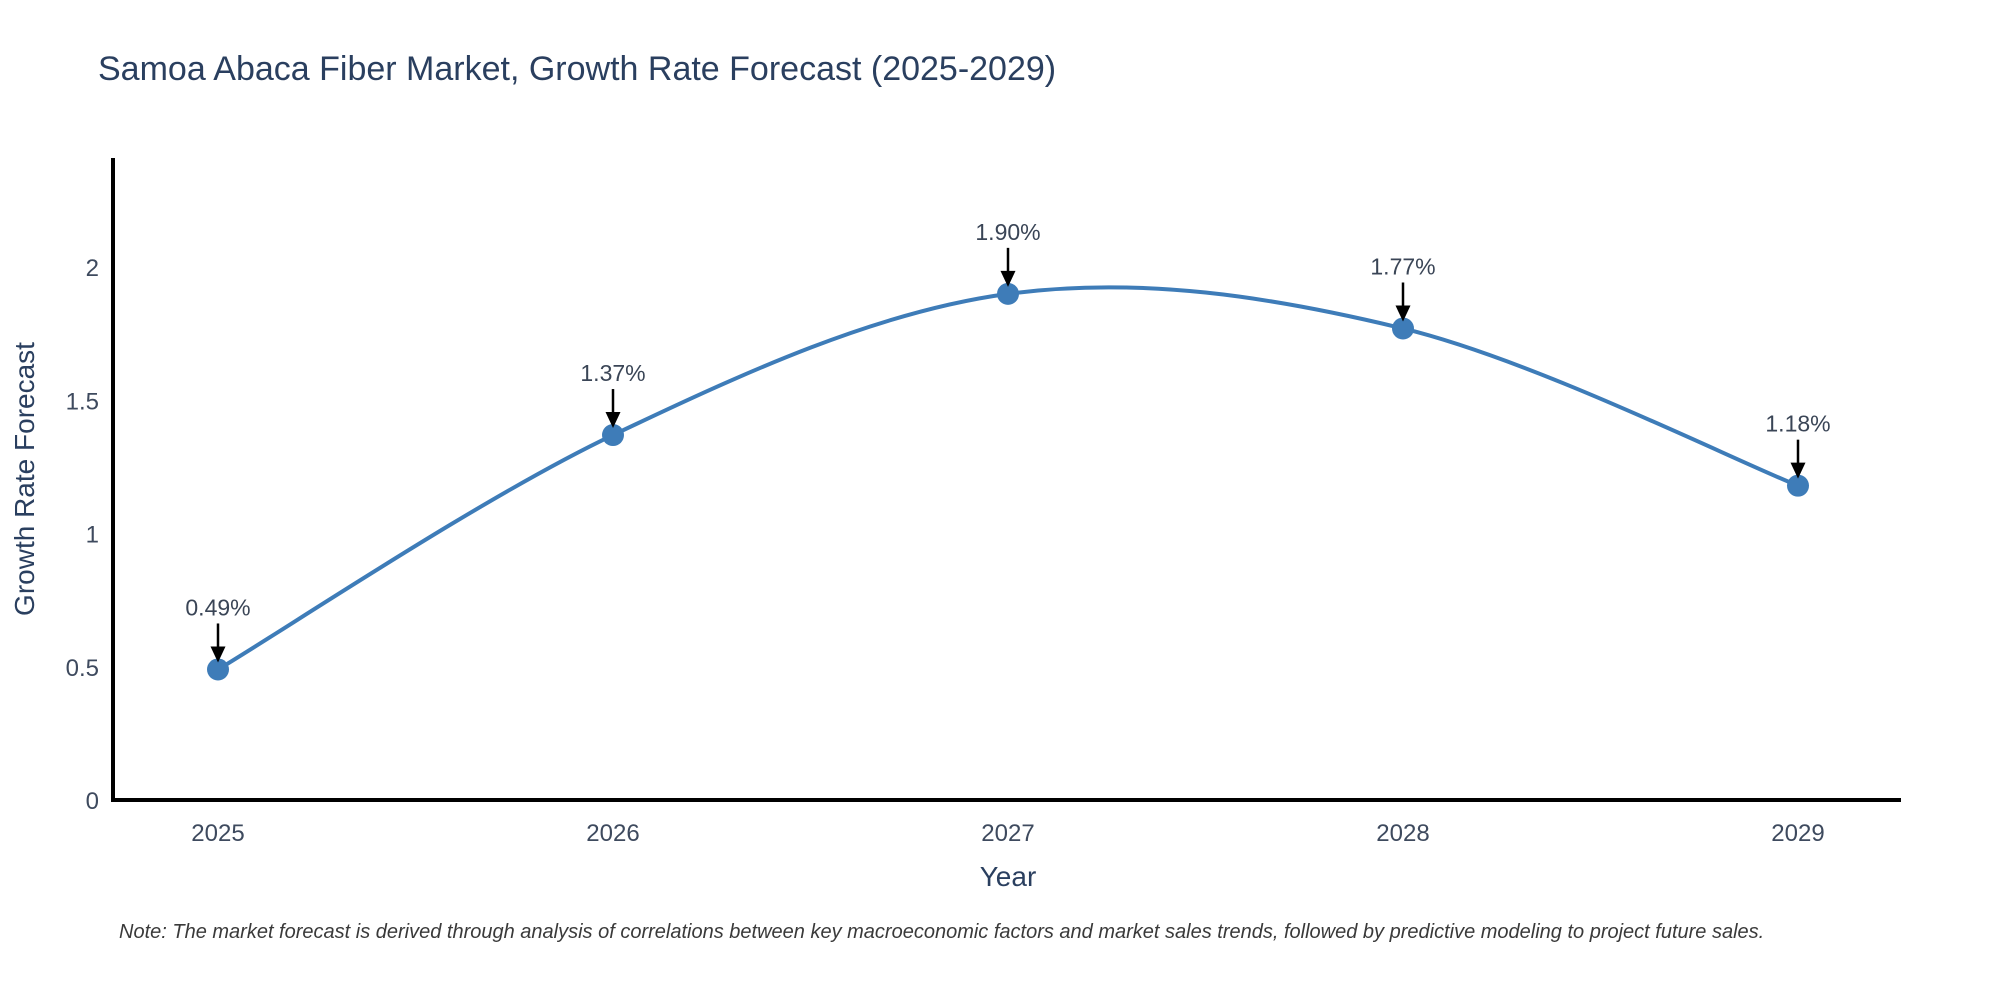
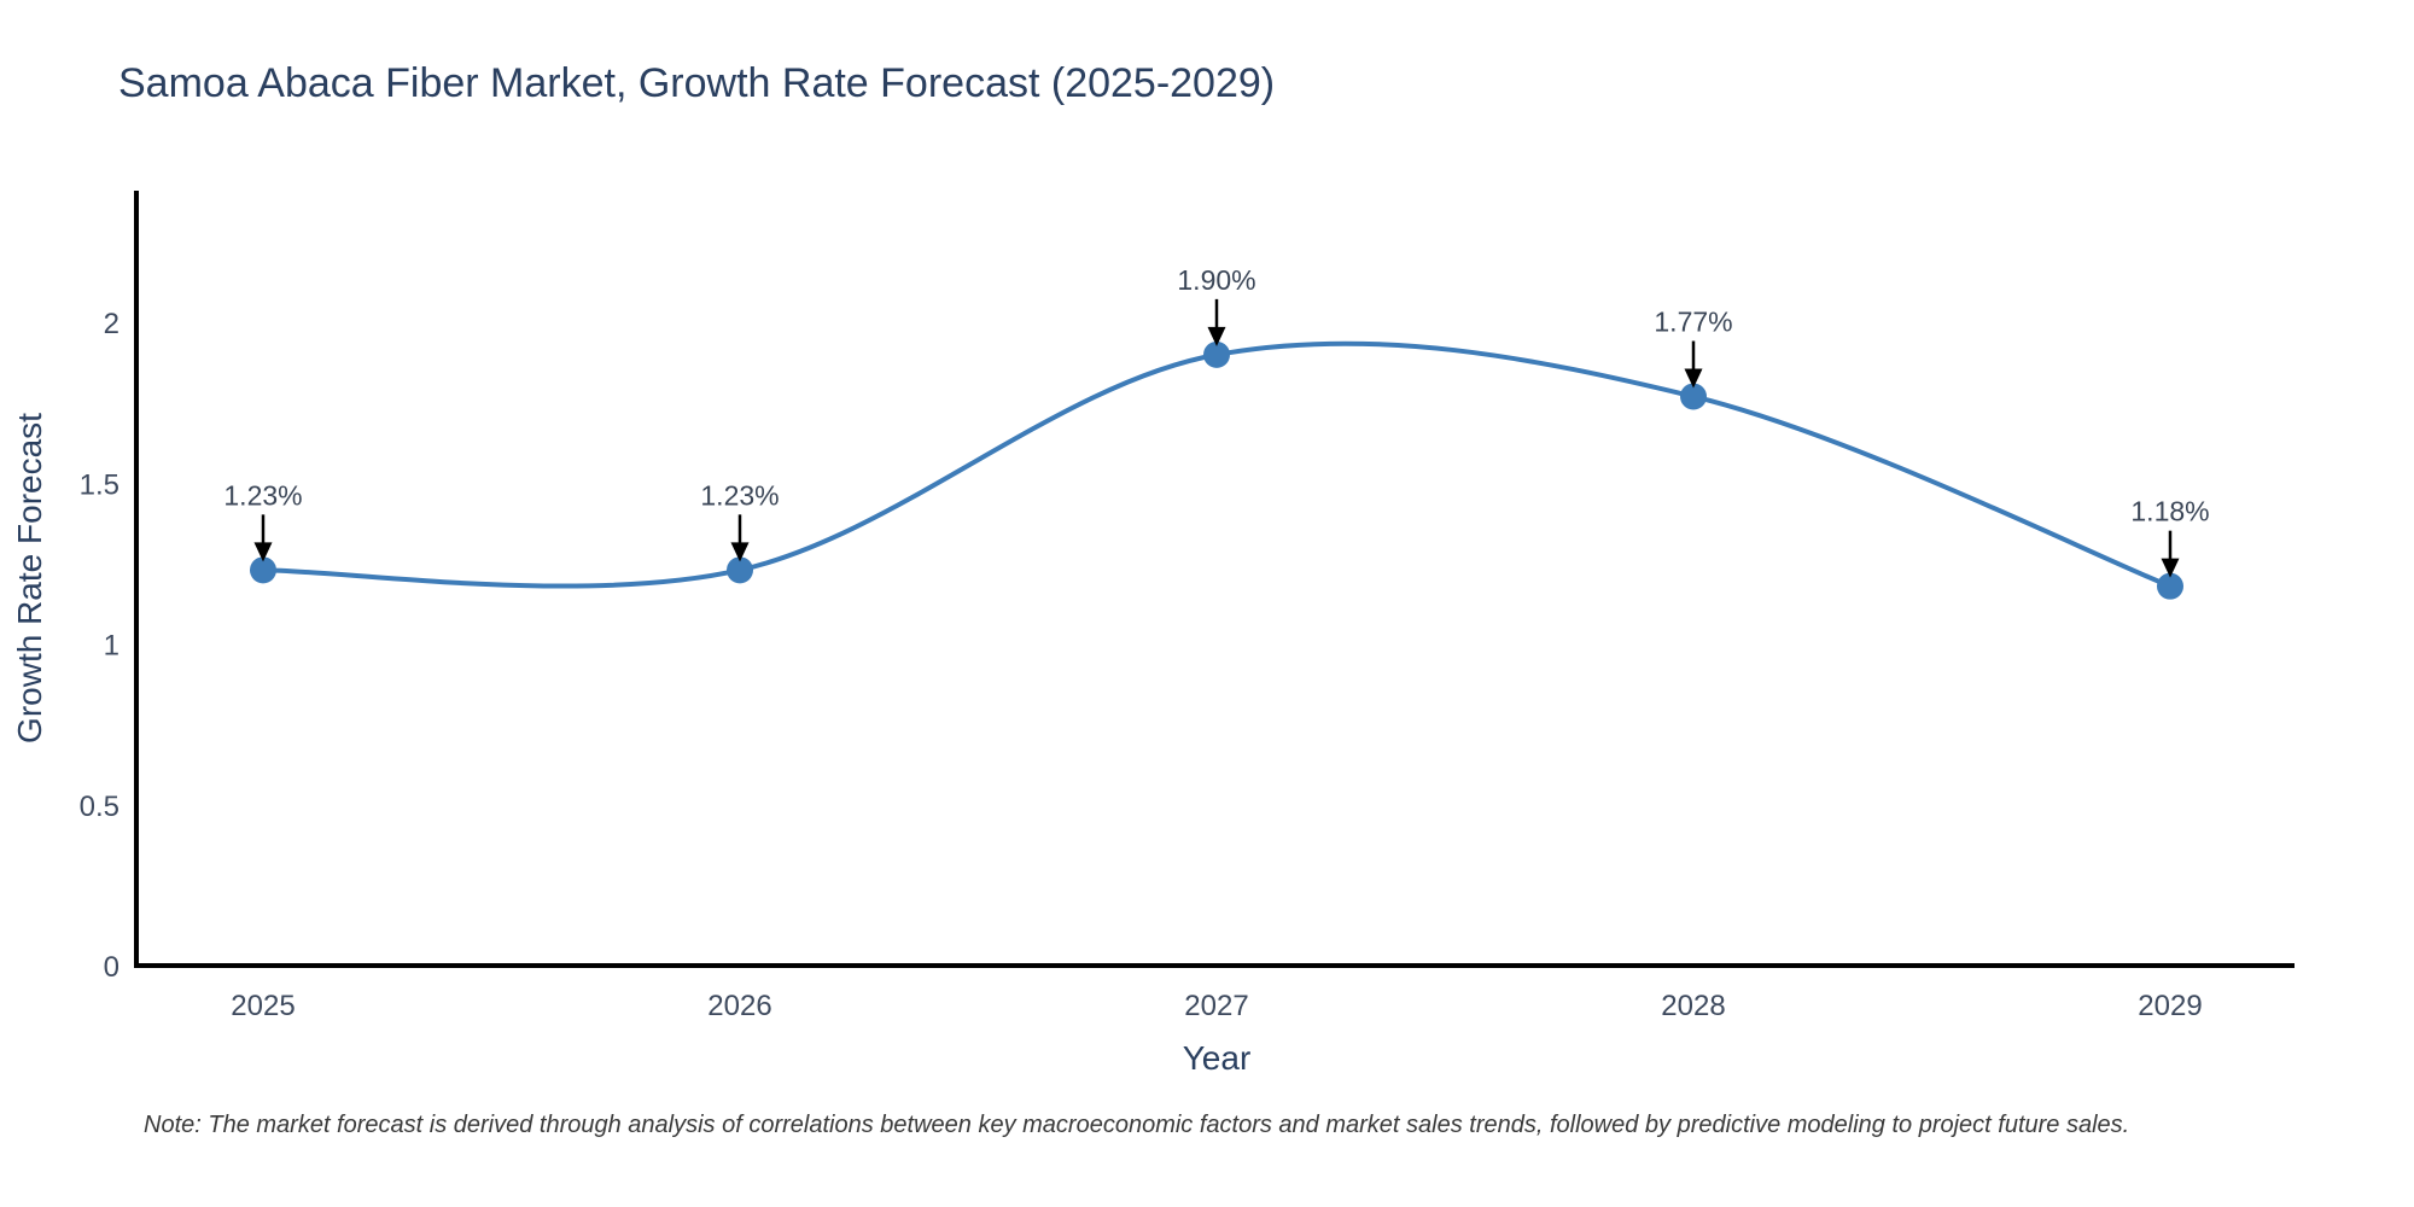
2025: 0.49% -> 1.23%
2026: 1.37% -> 1.23%
